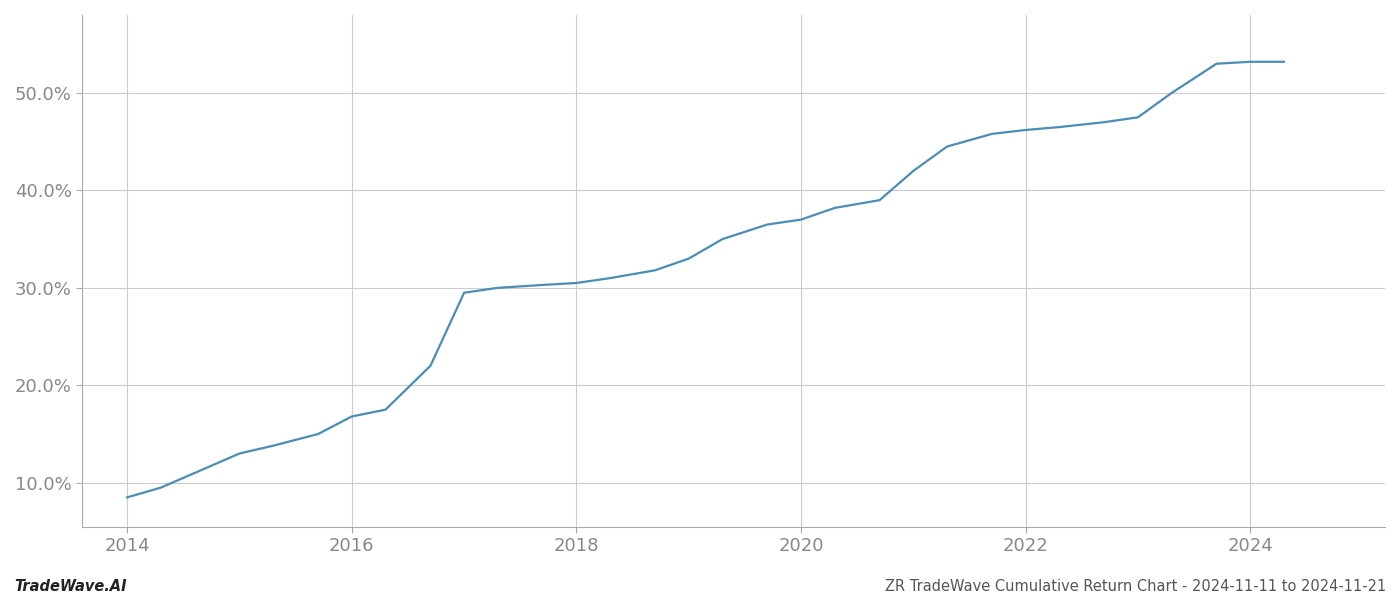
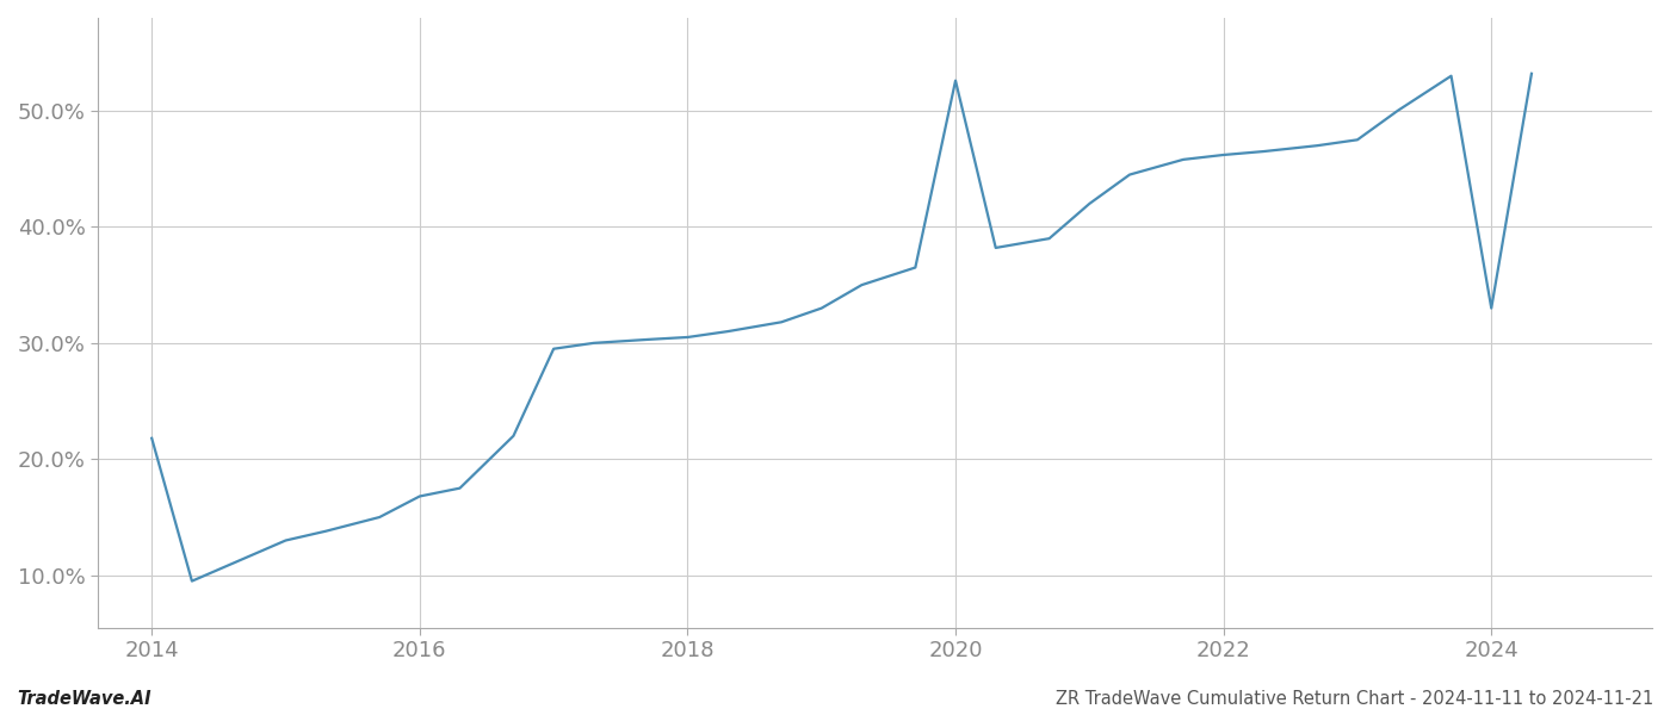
2014: 8.5% -> 21.8%
2020: 37.0% -> 52.6%
2024: 53.2% -> 33.0%
